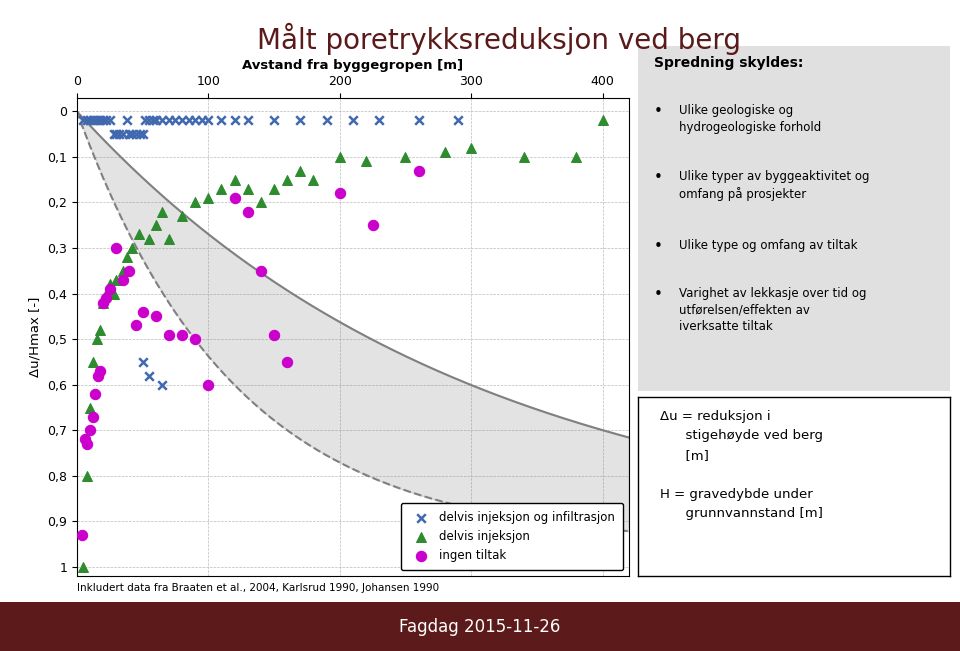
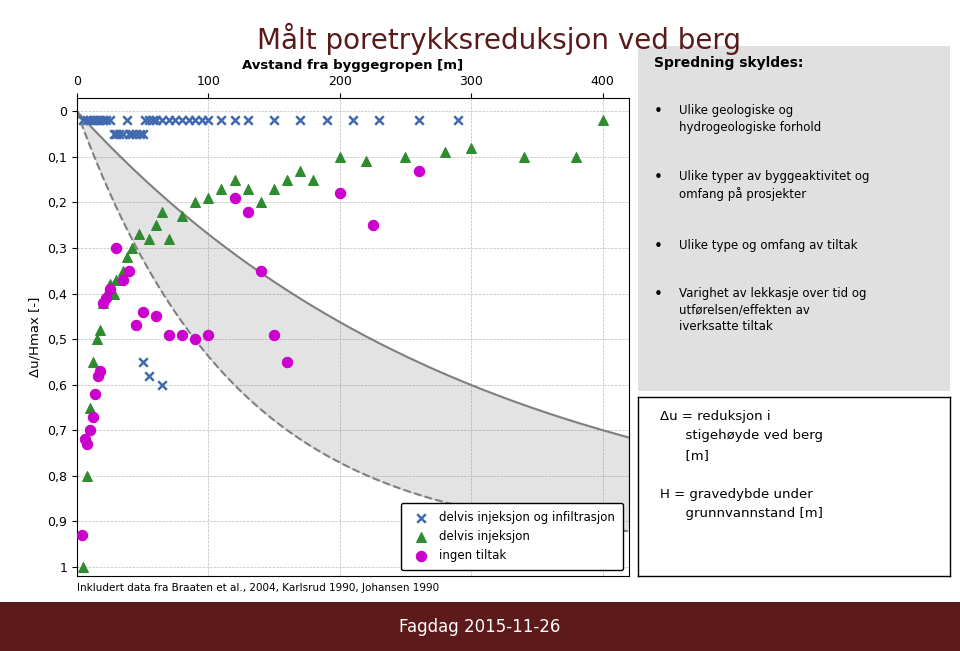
ingen tiltak/100: 0,60 -> 0,49
